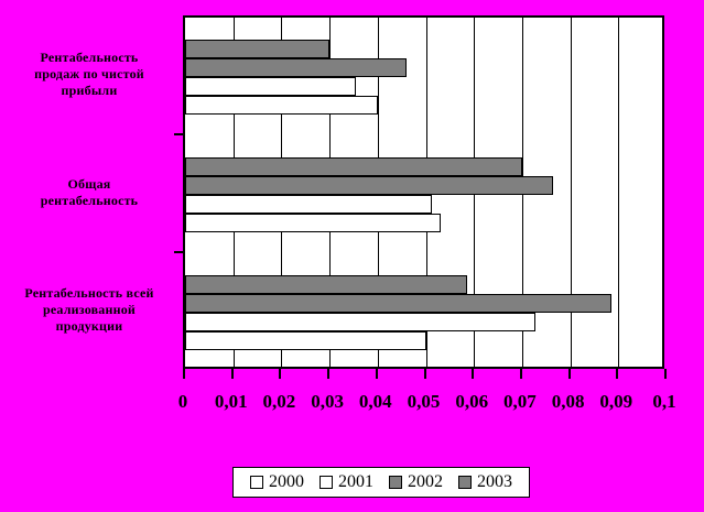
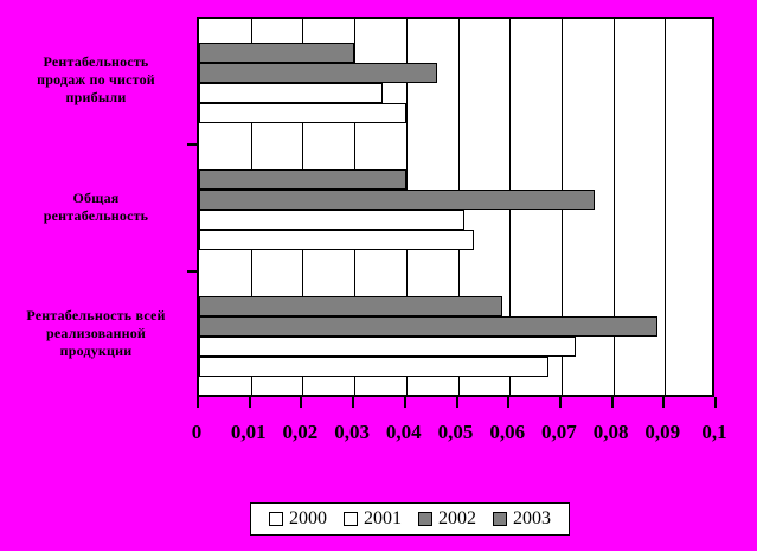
2003/Общая рентабельность: 0,07 -> 0,04
2000/Рентабельность всей реализованной продукции: 0,05 -> 0,07
